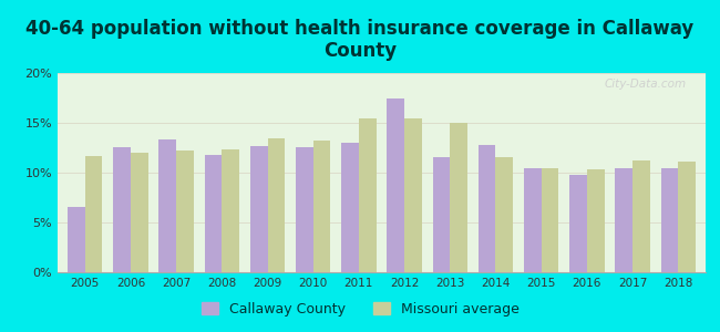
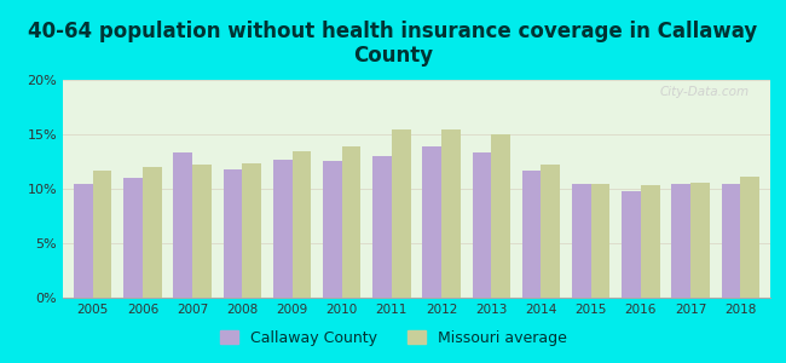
Callaway County/2005: 6.6% -> 10.5%
Callaway County/2006: 12.6% -> 11.0%
Missouri average/2010: 13.2% -> 13.9%
Callaway County/2012: 17.4% -> 13.9%
Callaway County/2013: 11.6% -> 13.3%
Callaway County/2014: 12.8% -> 11.7%
Missouri average/2014: 11.6% -> 12.2%
Missouri average/2017: 11.2% -> 10.6%
